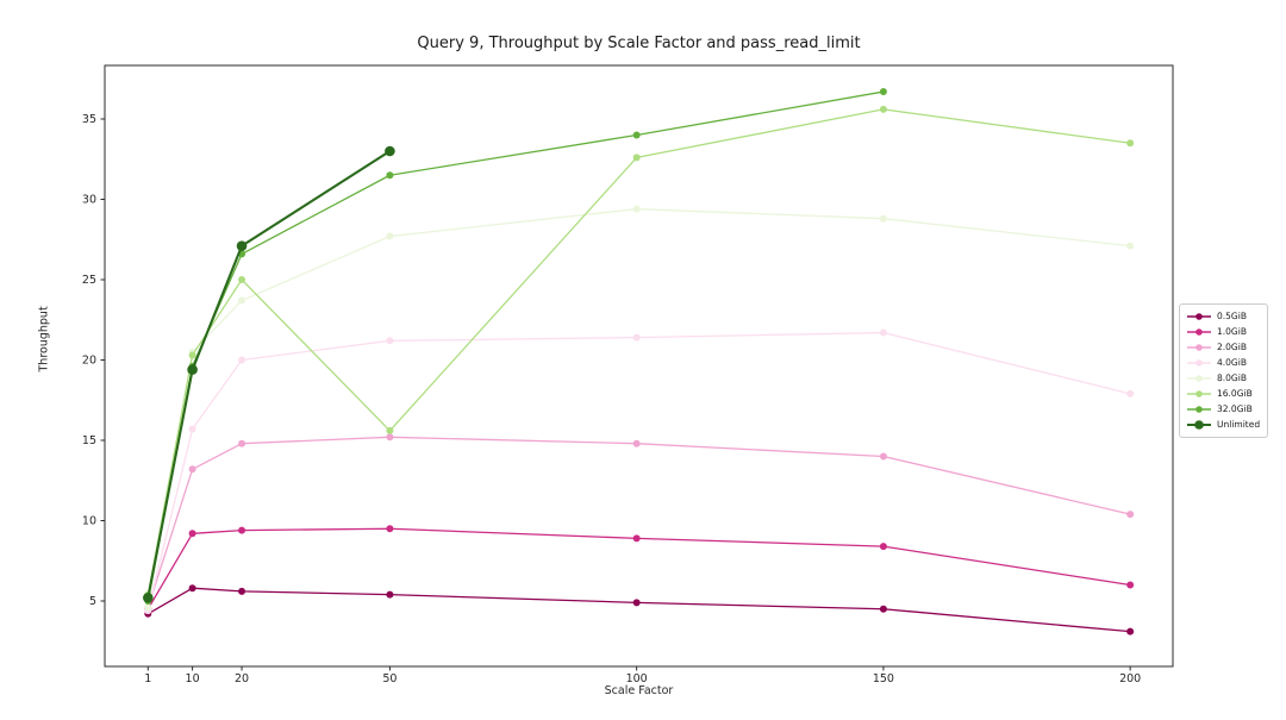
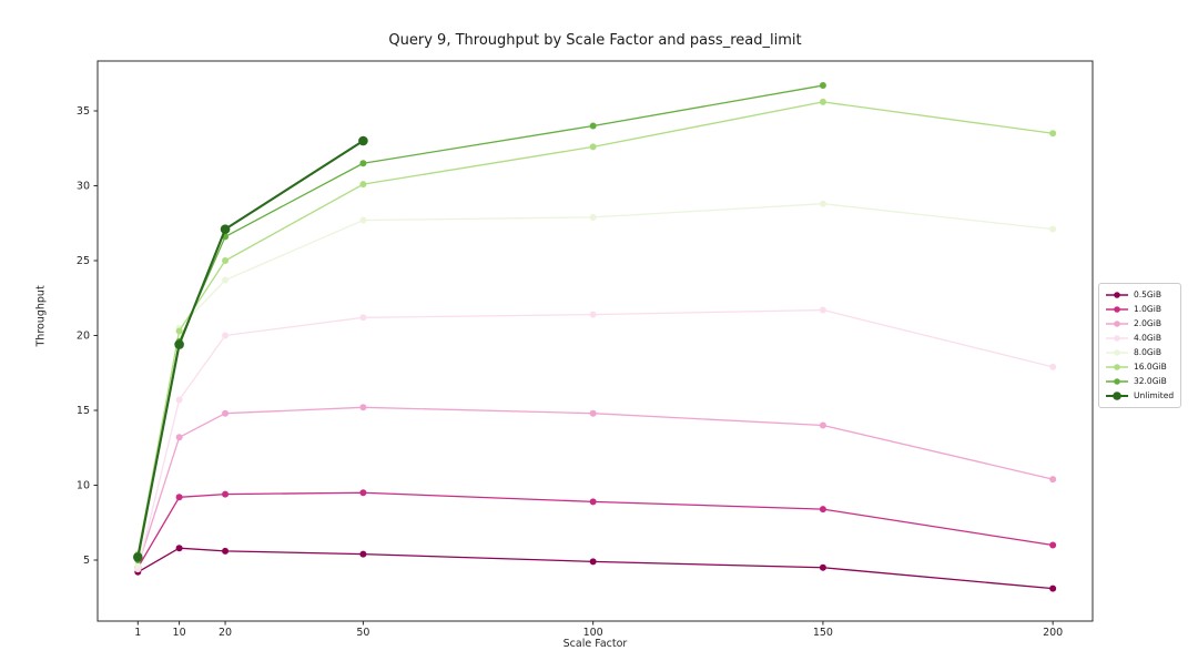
16.0GiB/50: 15.6 -> 30.1
8.0GiB/100: 29.4 -> 27.9
